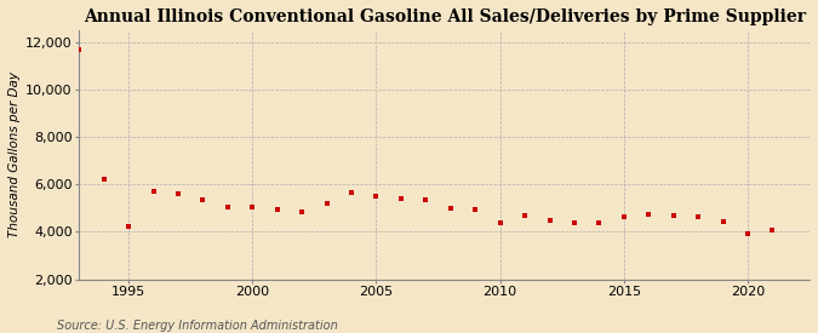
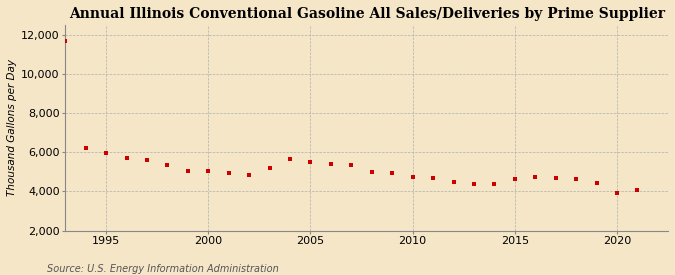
1995: 4,200 -> 6,000
2010: 4,400 -> 4,800
